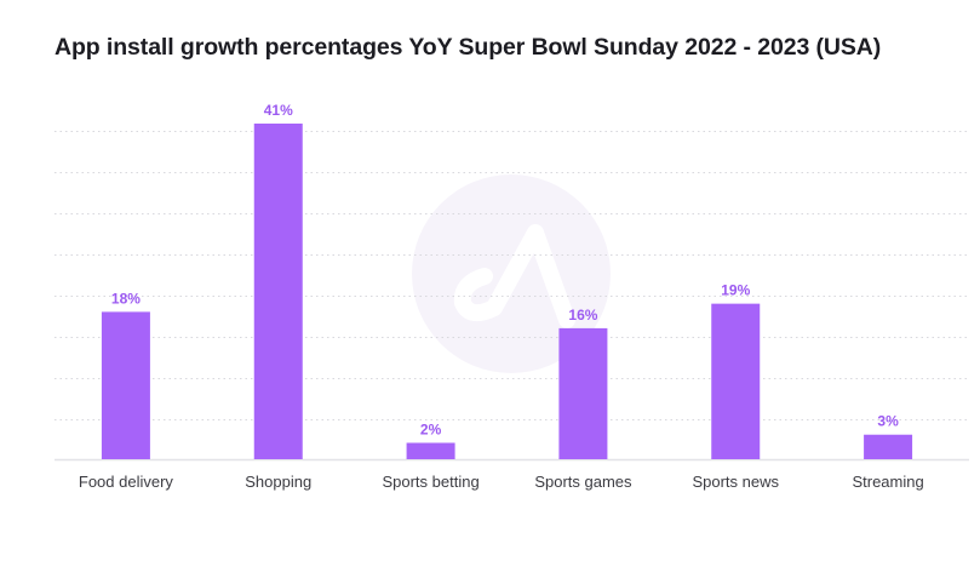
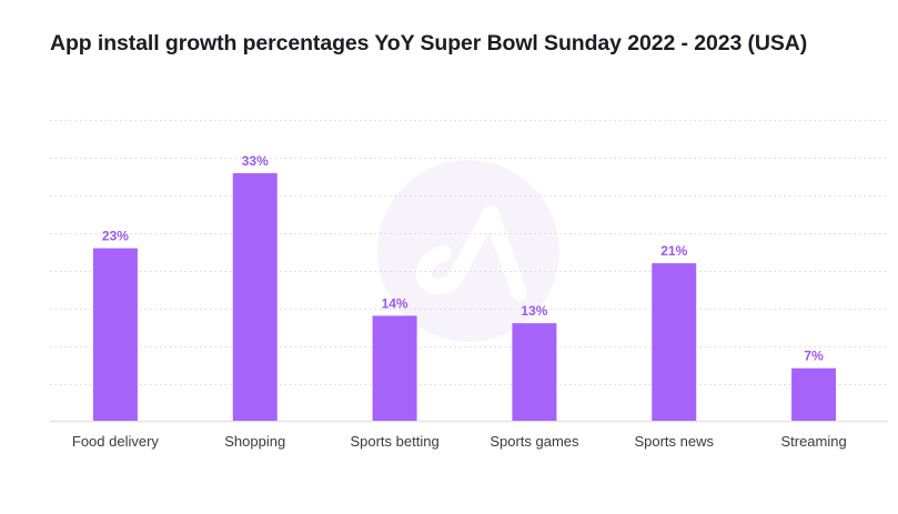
Food delivery: 18% -> 23%
Shopping: 41% -> 33%
Sports betting: 2% -> 14%
Sports games: 16% -> 13%
Sports news: 19% -> 21%
Streaming: 3% -> 7%
